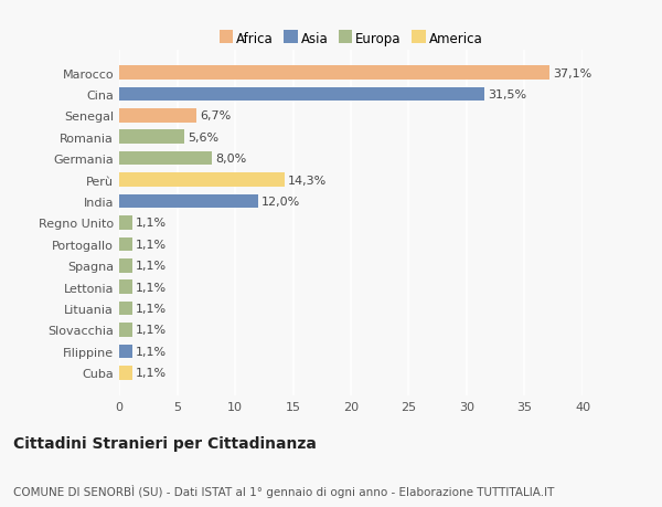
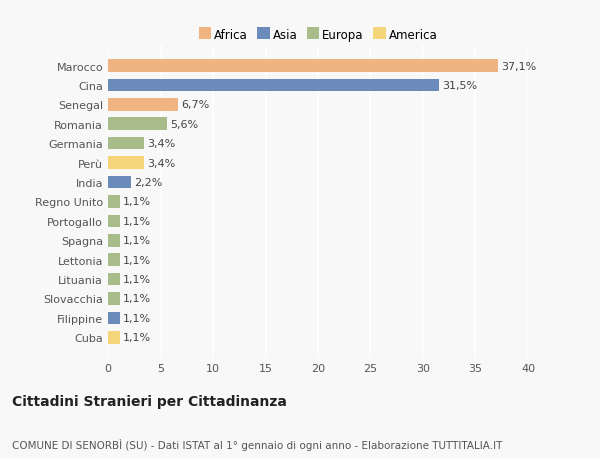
Germania: 8,0% -> 3,4%
Perù: 14,3% -> 3,4%
India: 12,0% -> 2,2%
